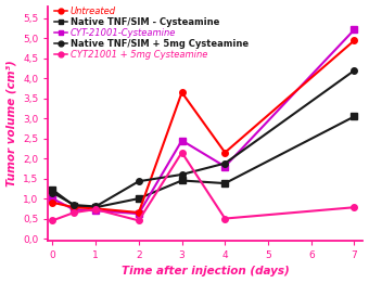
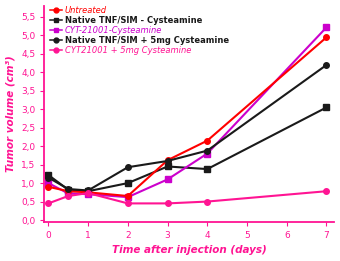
Untreated/3: 3,65 -> 1,62
CYT-21001-Cysteamine/3: 2,45 -> 1,10
CYT21001 + 5mg Cysteamine/3: 2,15 -> 0,45
